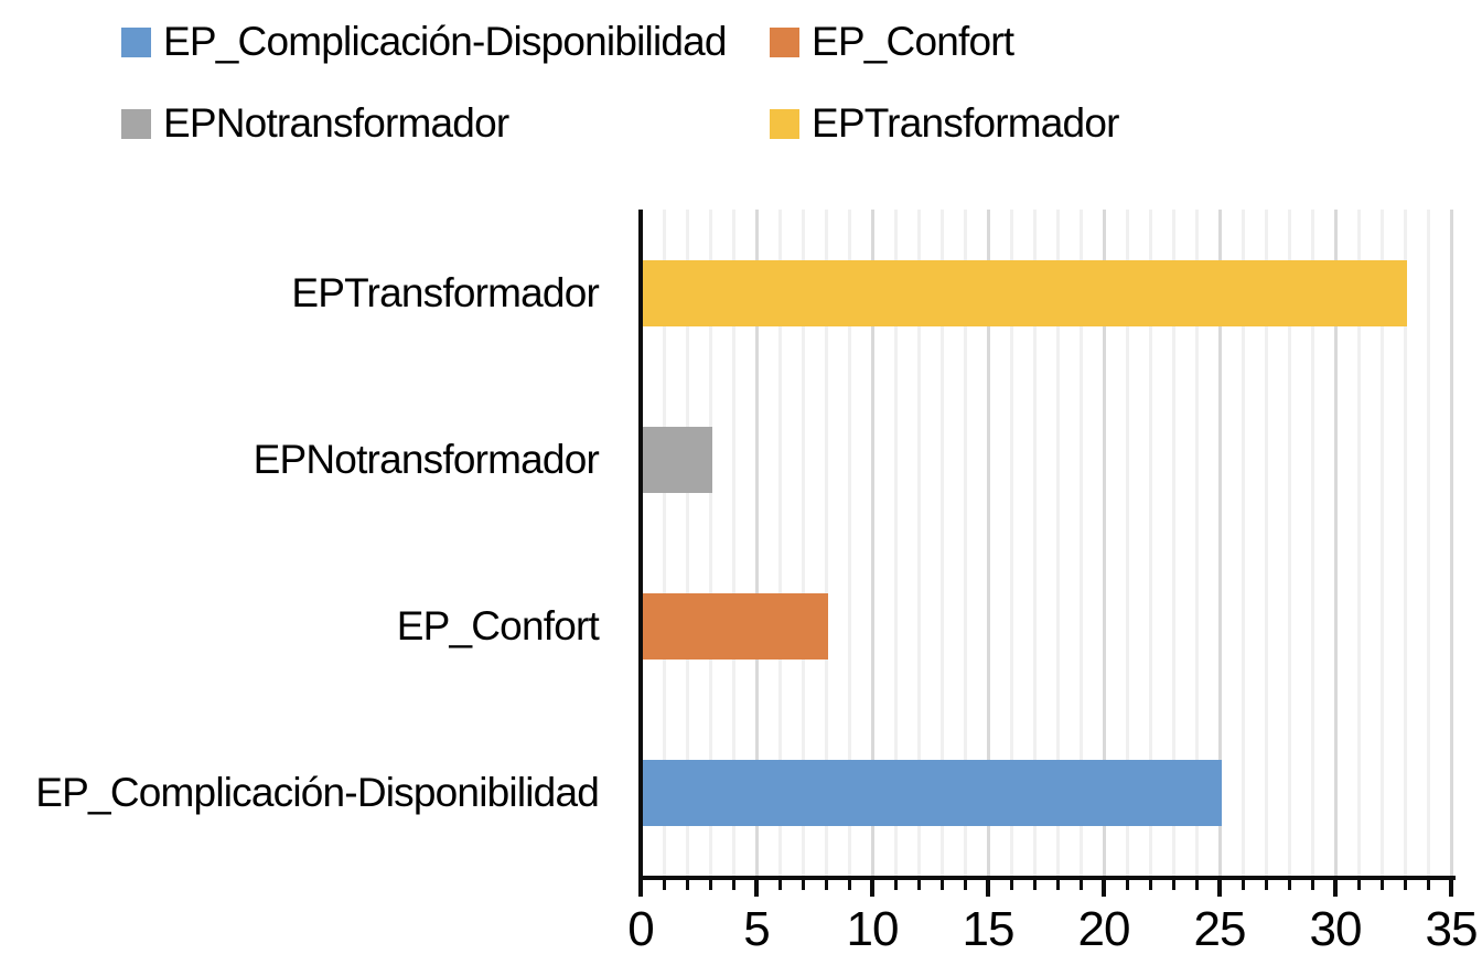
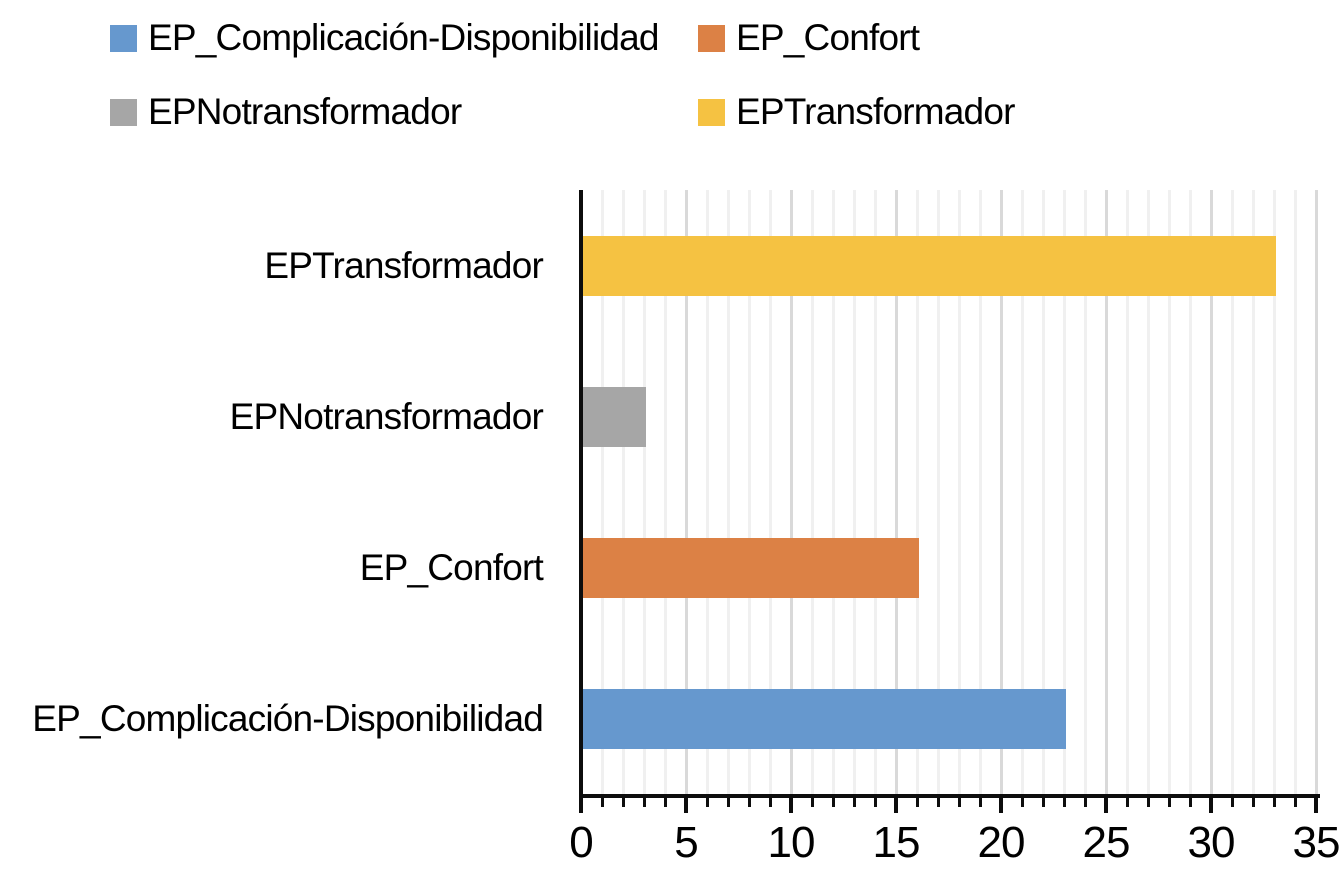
EP_Confort: 8 -> 16
EP_Complicación-Disponibilidad: 25 -> 23
